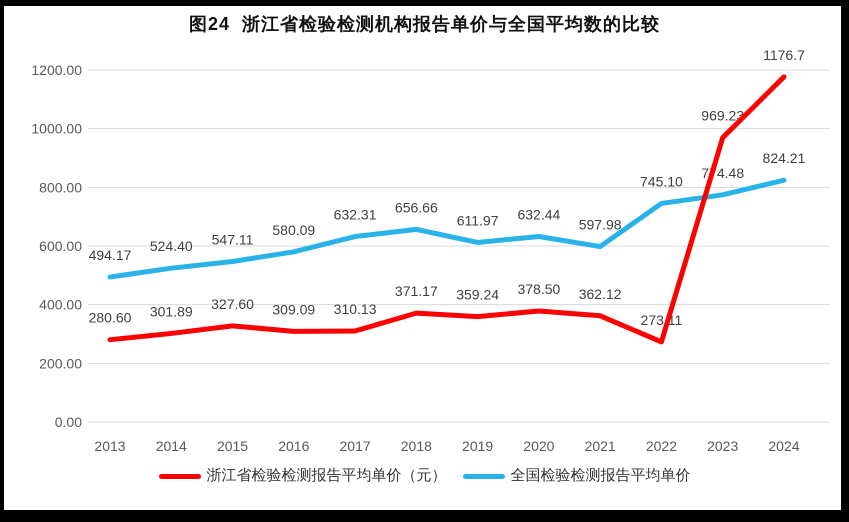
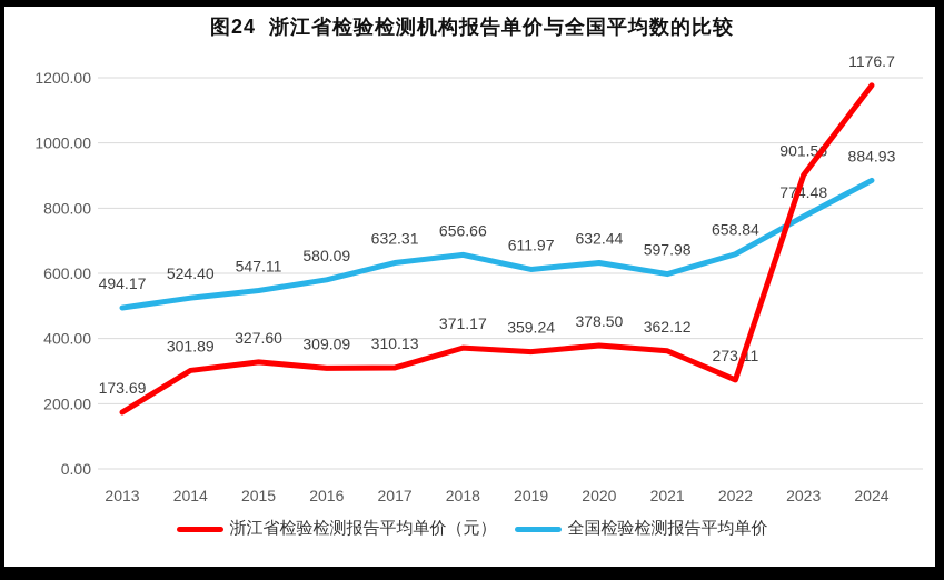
浙江省检验检测报告平均单价（元）/2013: 280.60 -> 173.69
全国检验检测报告平均单价/2022: 745.10 -> 658.84
浙江省检验检测报告平均单价（元）/2023: 969.23 -> 901.56
全国检验检测报告平均单价/2024: 824.21 -> 884.93
